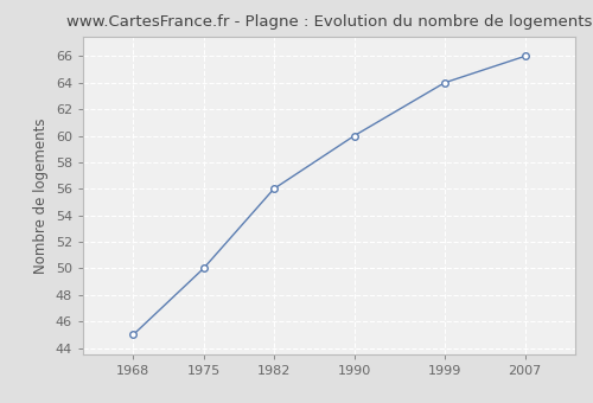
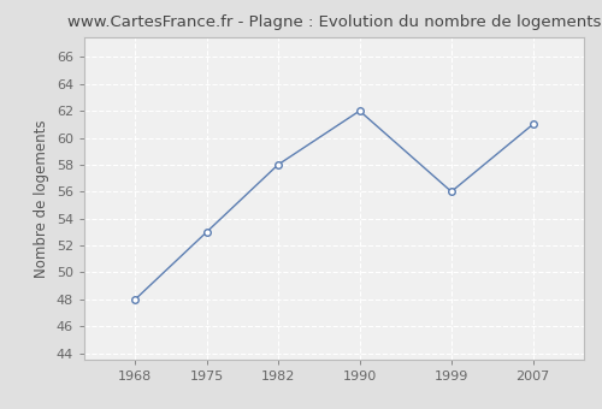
1968: 45 -> 48
1975: 50 -> 53
1982: 56 -> 58
1990: 60 -> 62
1999: 64 -> 56
2007: 66 -> 61
